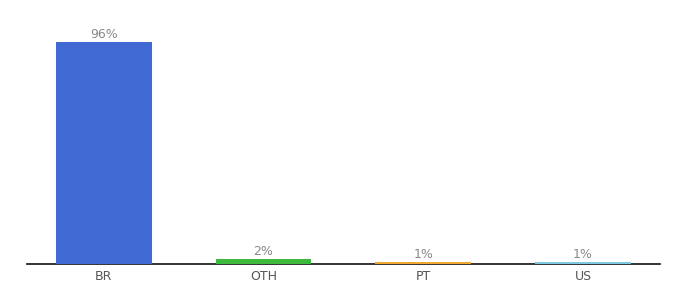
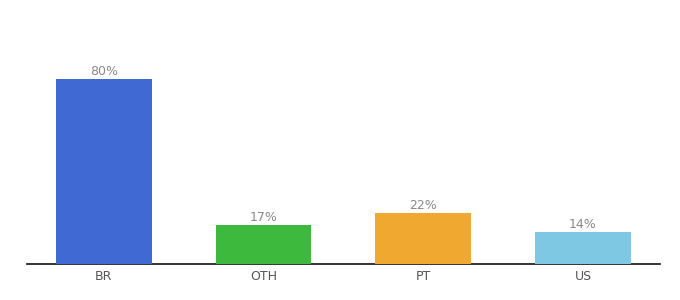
BR: 96% -> 80%
OTH: 2% -> 17%
PT: 1% -> 22%
US: 1% -> 14%
